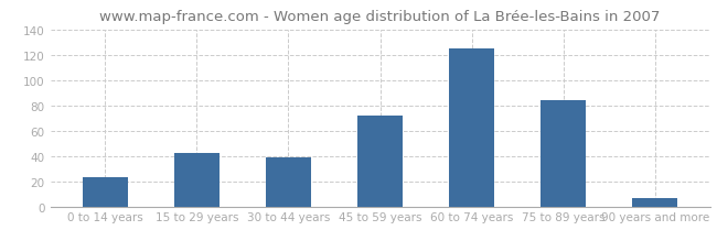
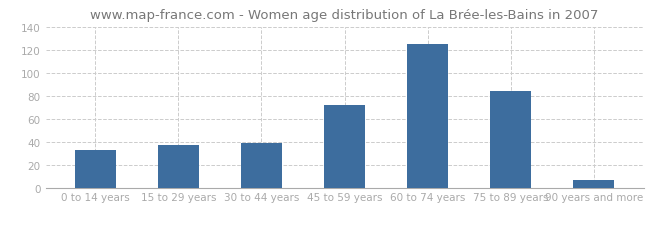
0 to 14 years: 23 -> 33
15 to 29 years: 42 -> 37
